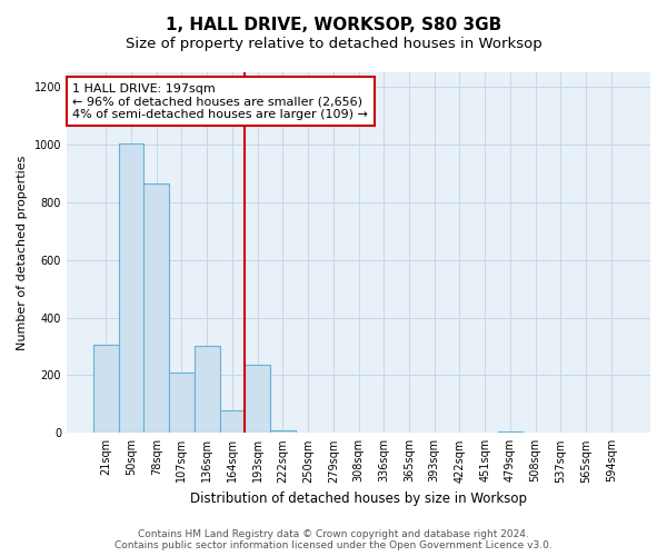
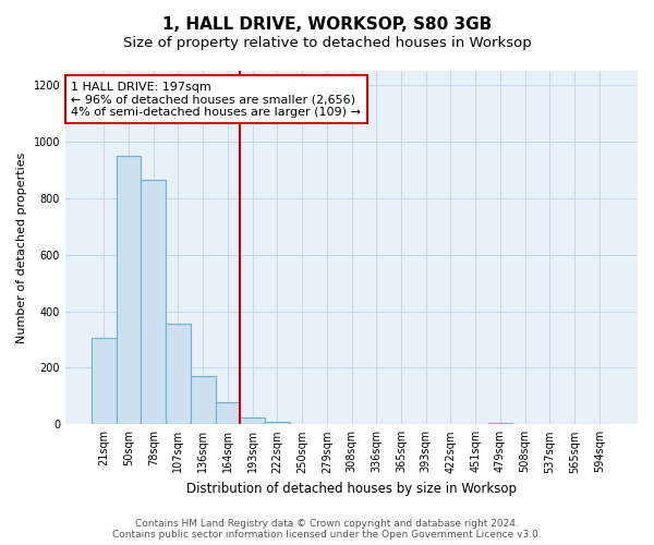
50sqm: 1005 -> 950
107sqm: 210 -> 355
136sqm: 300 -> 170
193sqm: 235 -> 25
